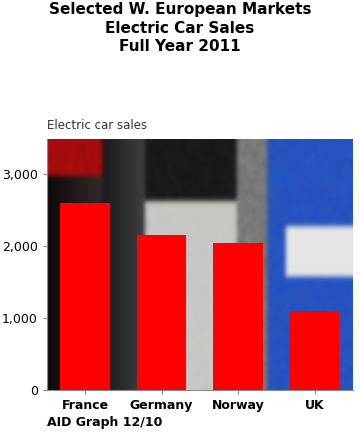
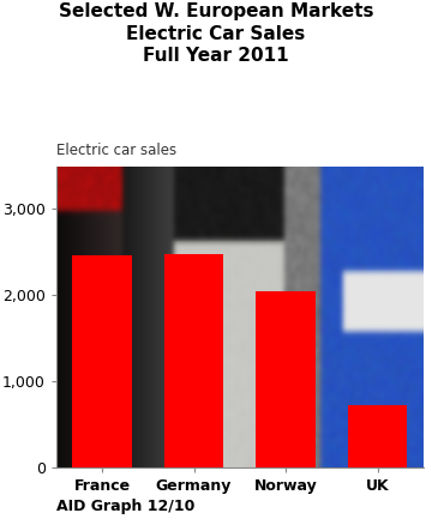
France: 2,600 -> 2,460
Germany: 2,150 -> 2,480
UK: 1,100 -> 720
